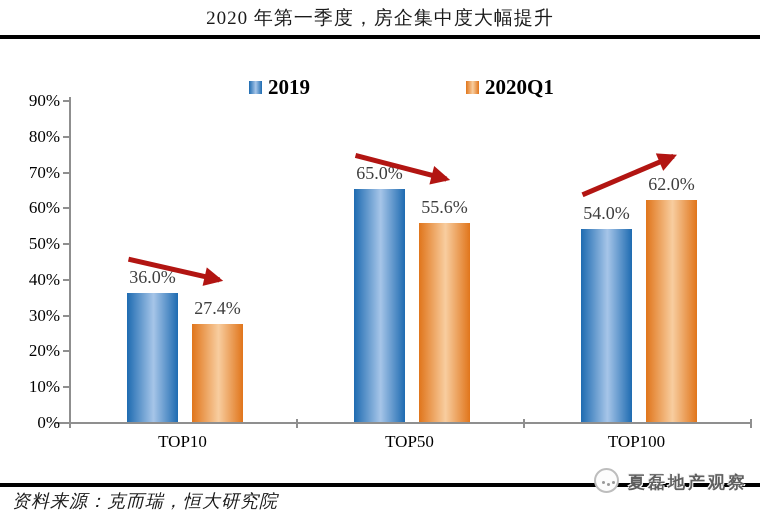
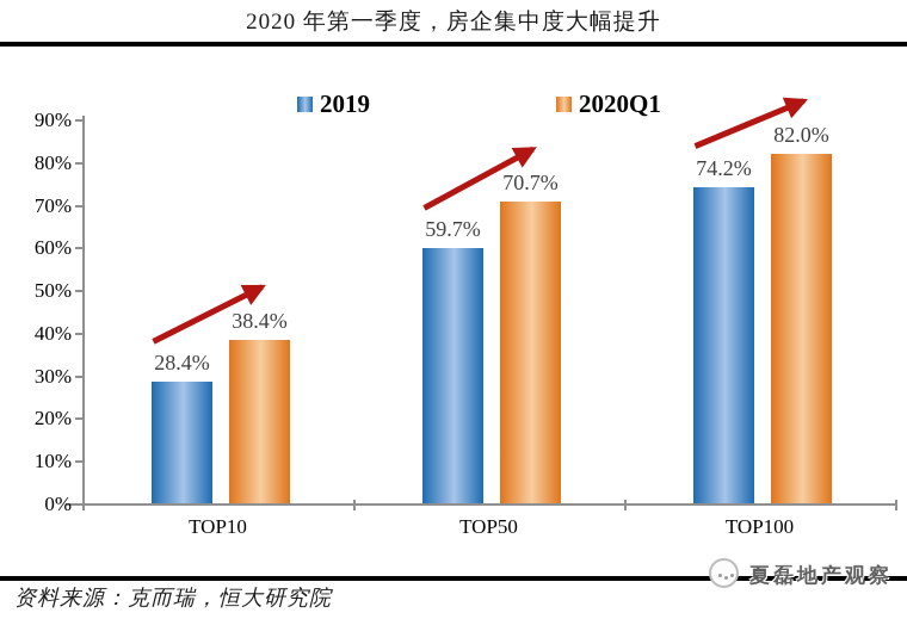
2019/TOP10: 36.0% -> 28.4%
2020Q1/TOP10: 27.4% -> 38.4%
2019/TOP50: 65.0% -> 59.7%
2020Q1/TOP50: 55.6% -> 70.7%
2019/TOP100: 54.0% -> 74.2%
2020Q1/TOP100: 62.0% -> 82.0%
